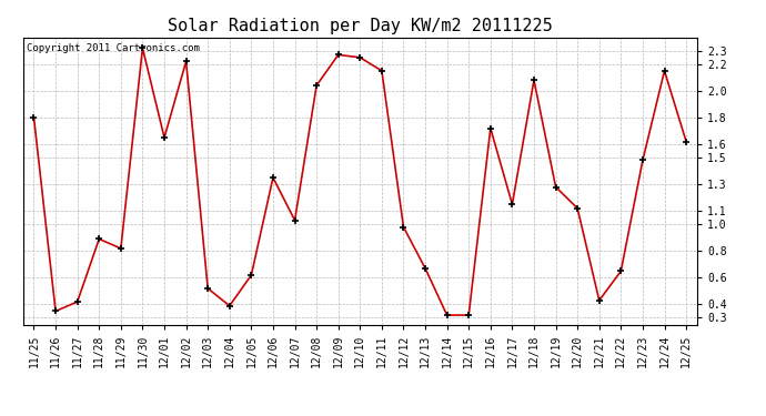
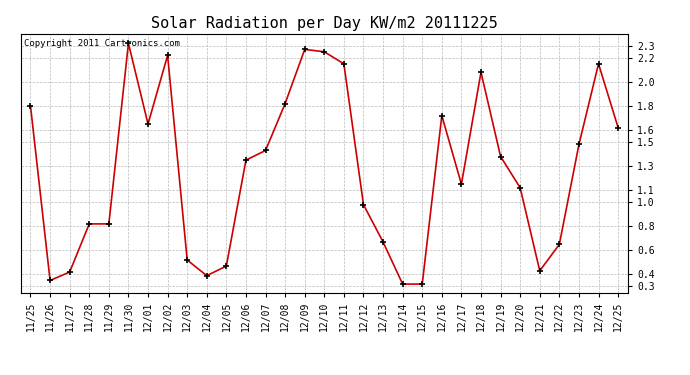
11/28: 0.89 -> 0.82
12/05: 0.62 -> 0.47
12/07: 1.03 -> 1.43
12/08: 2.04 -> 1.82
12/19: 1.28 -> 1.38
